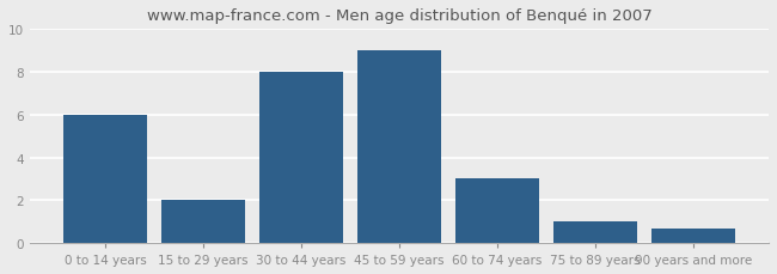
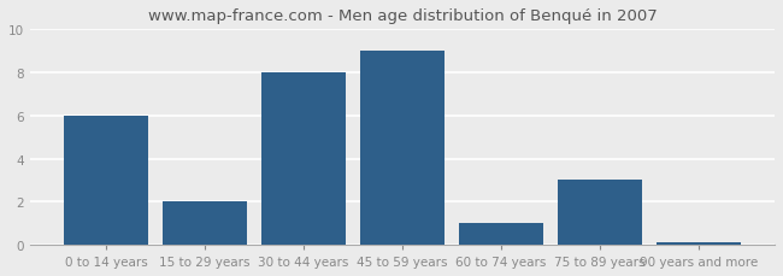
60 to 74 years: 3.0 -> 1.0
75 to 89 years: 1.0 -> 3.0
90 years and more: 0.7 -> 0.1
